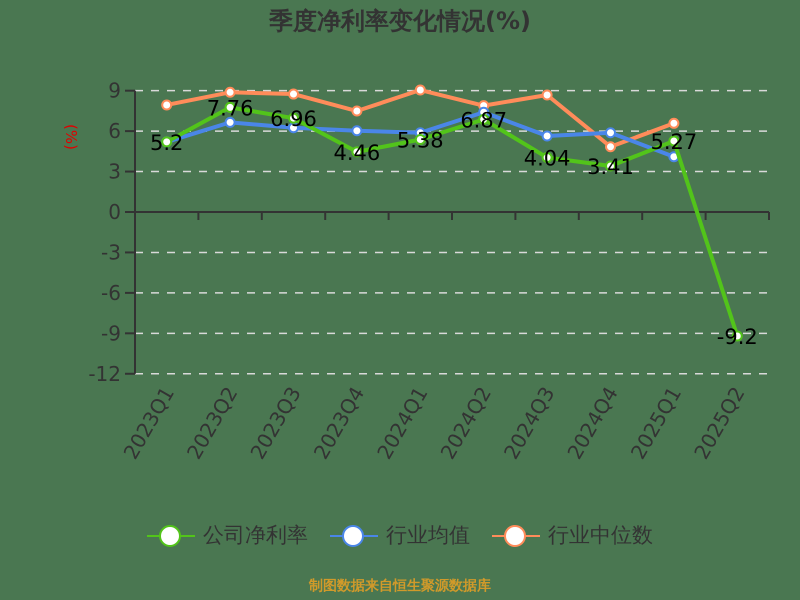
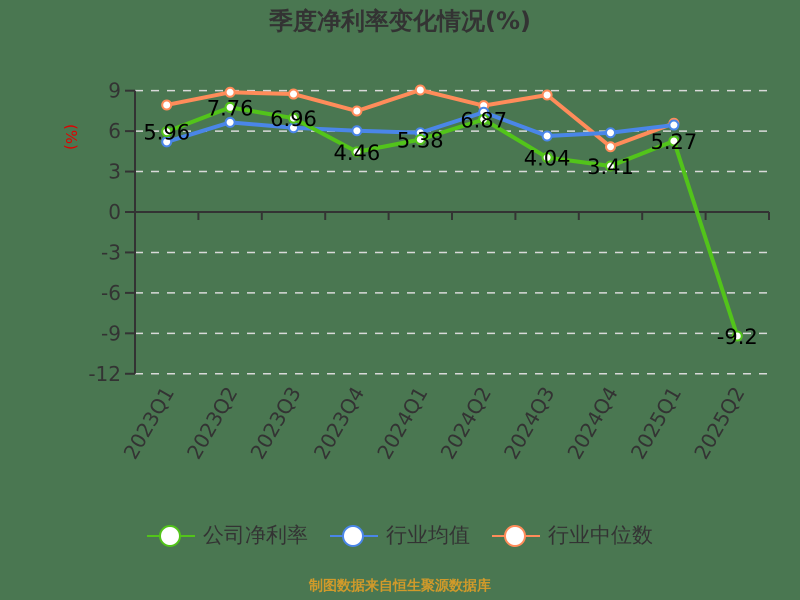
公司净利率/2023Q1: 5.2 -> 5.96
行业均值/2025Q1: 4.1 -> 6.5
